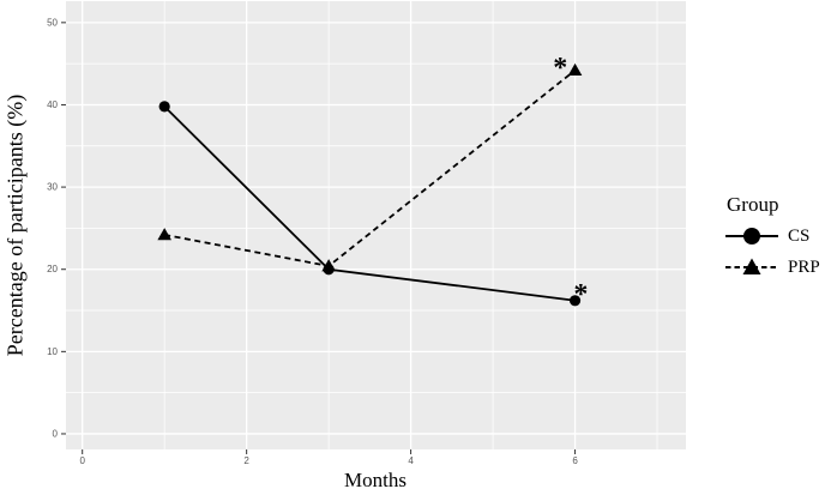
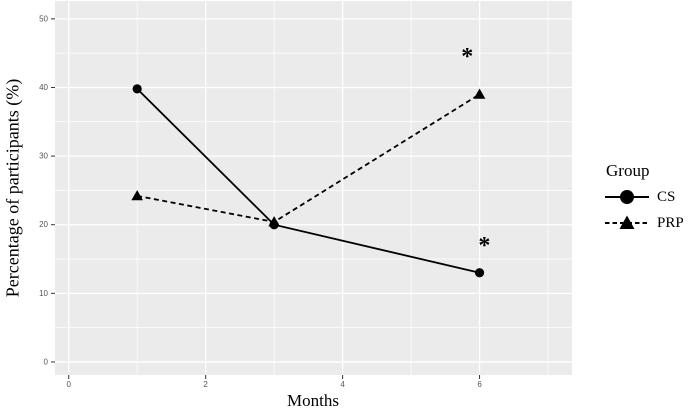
CS/6: 16 -> 13
PRP/6: 44 -> 39
